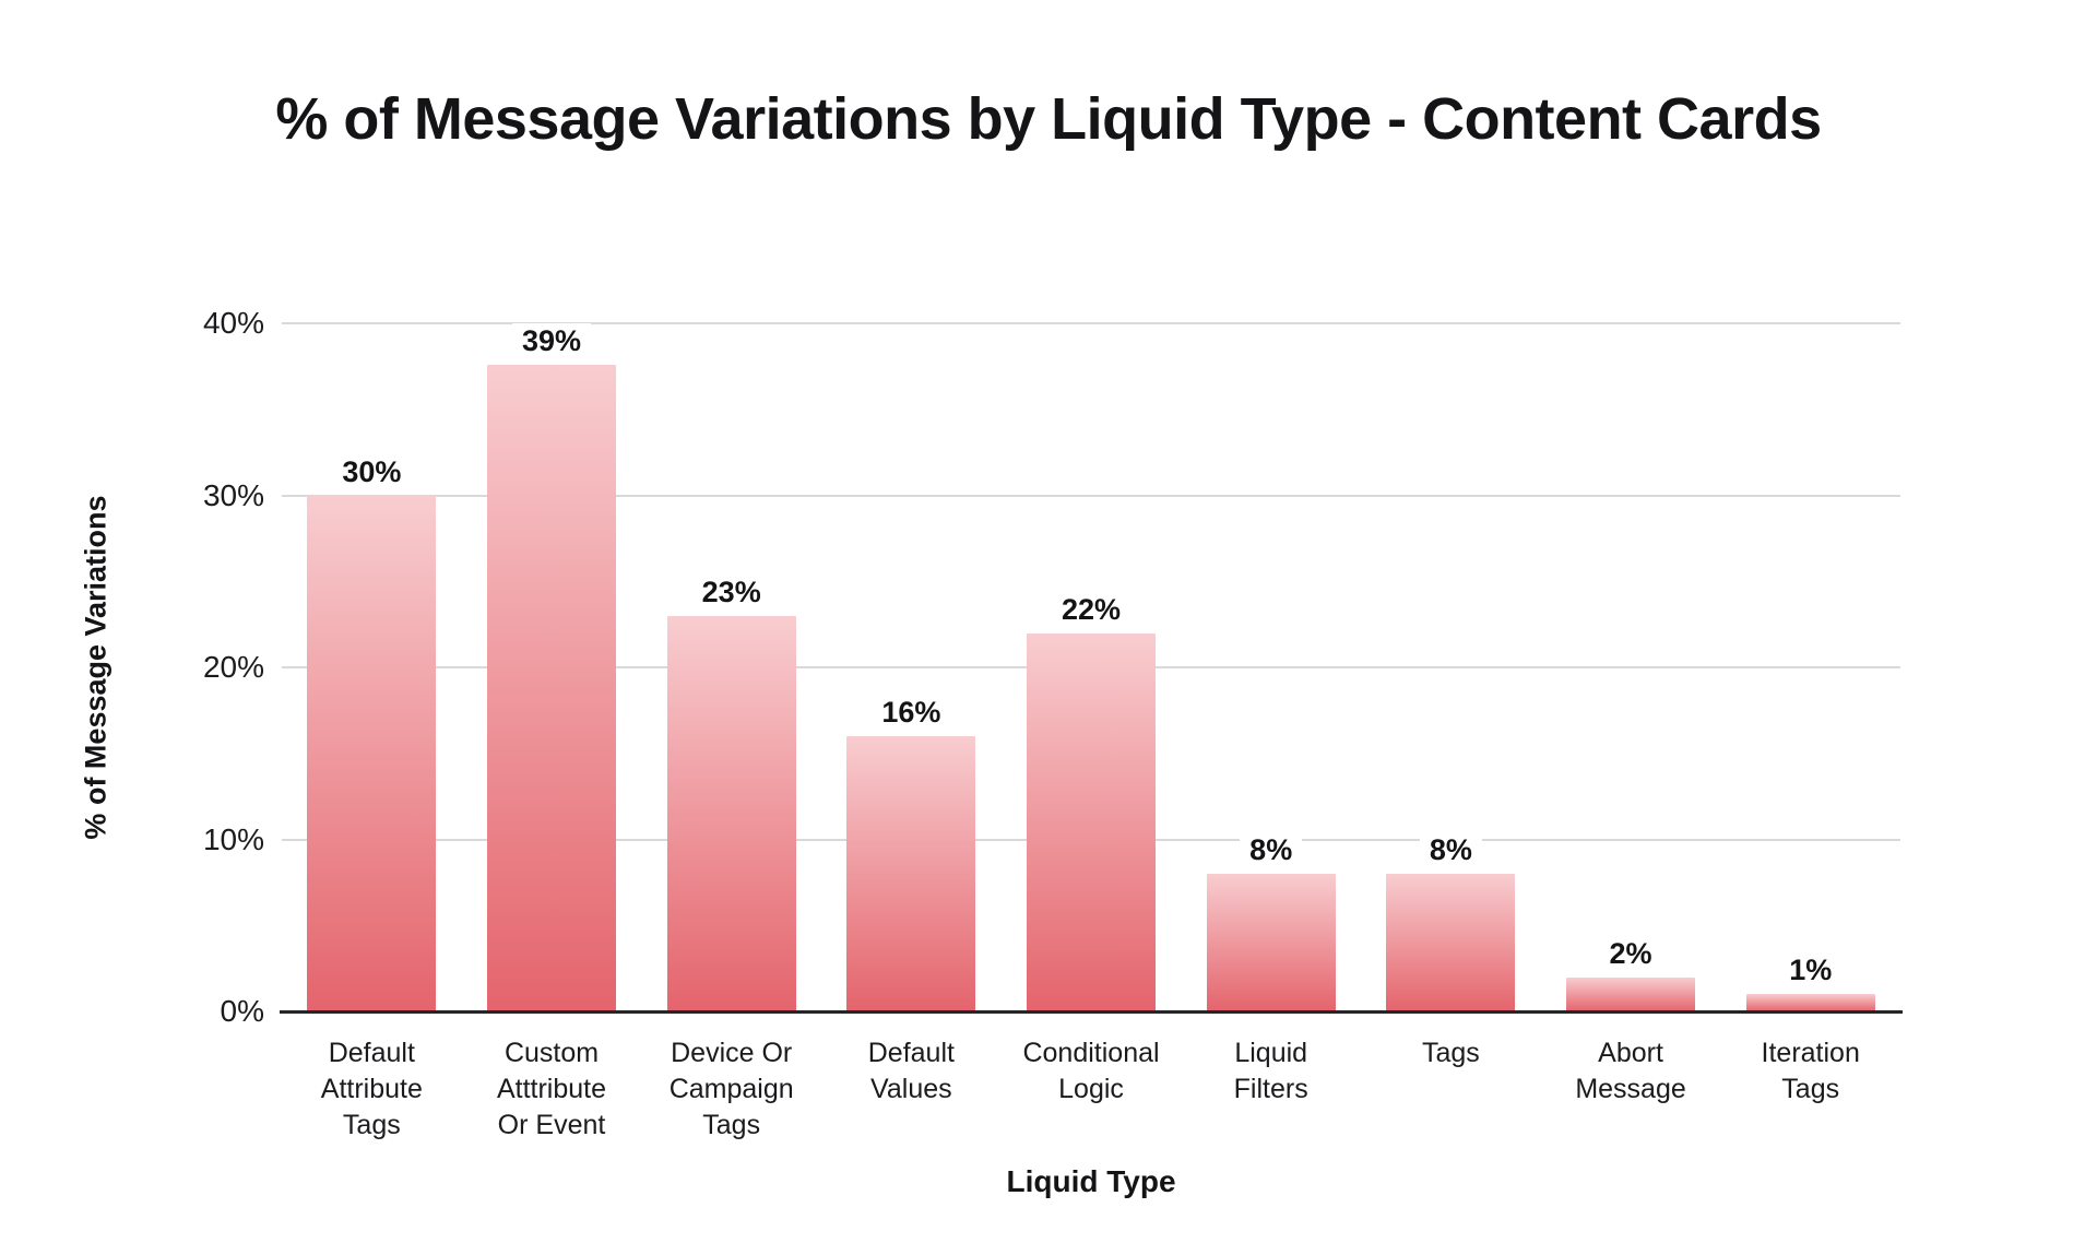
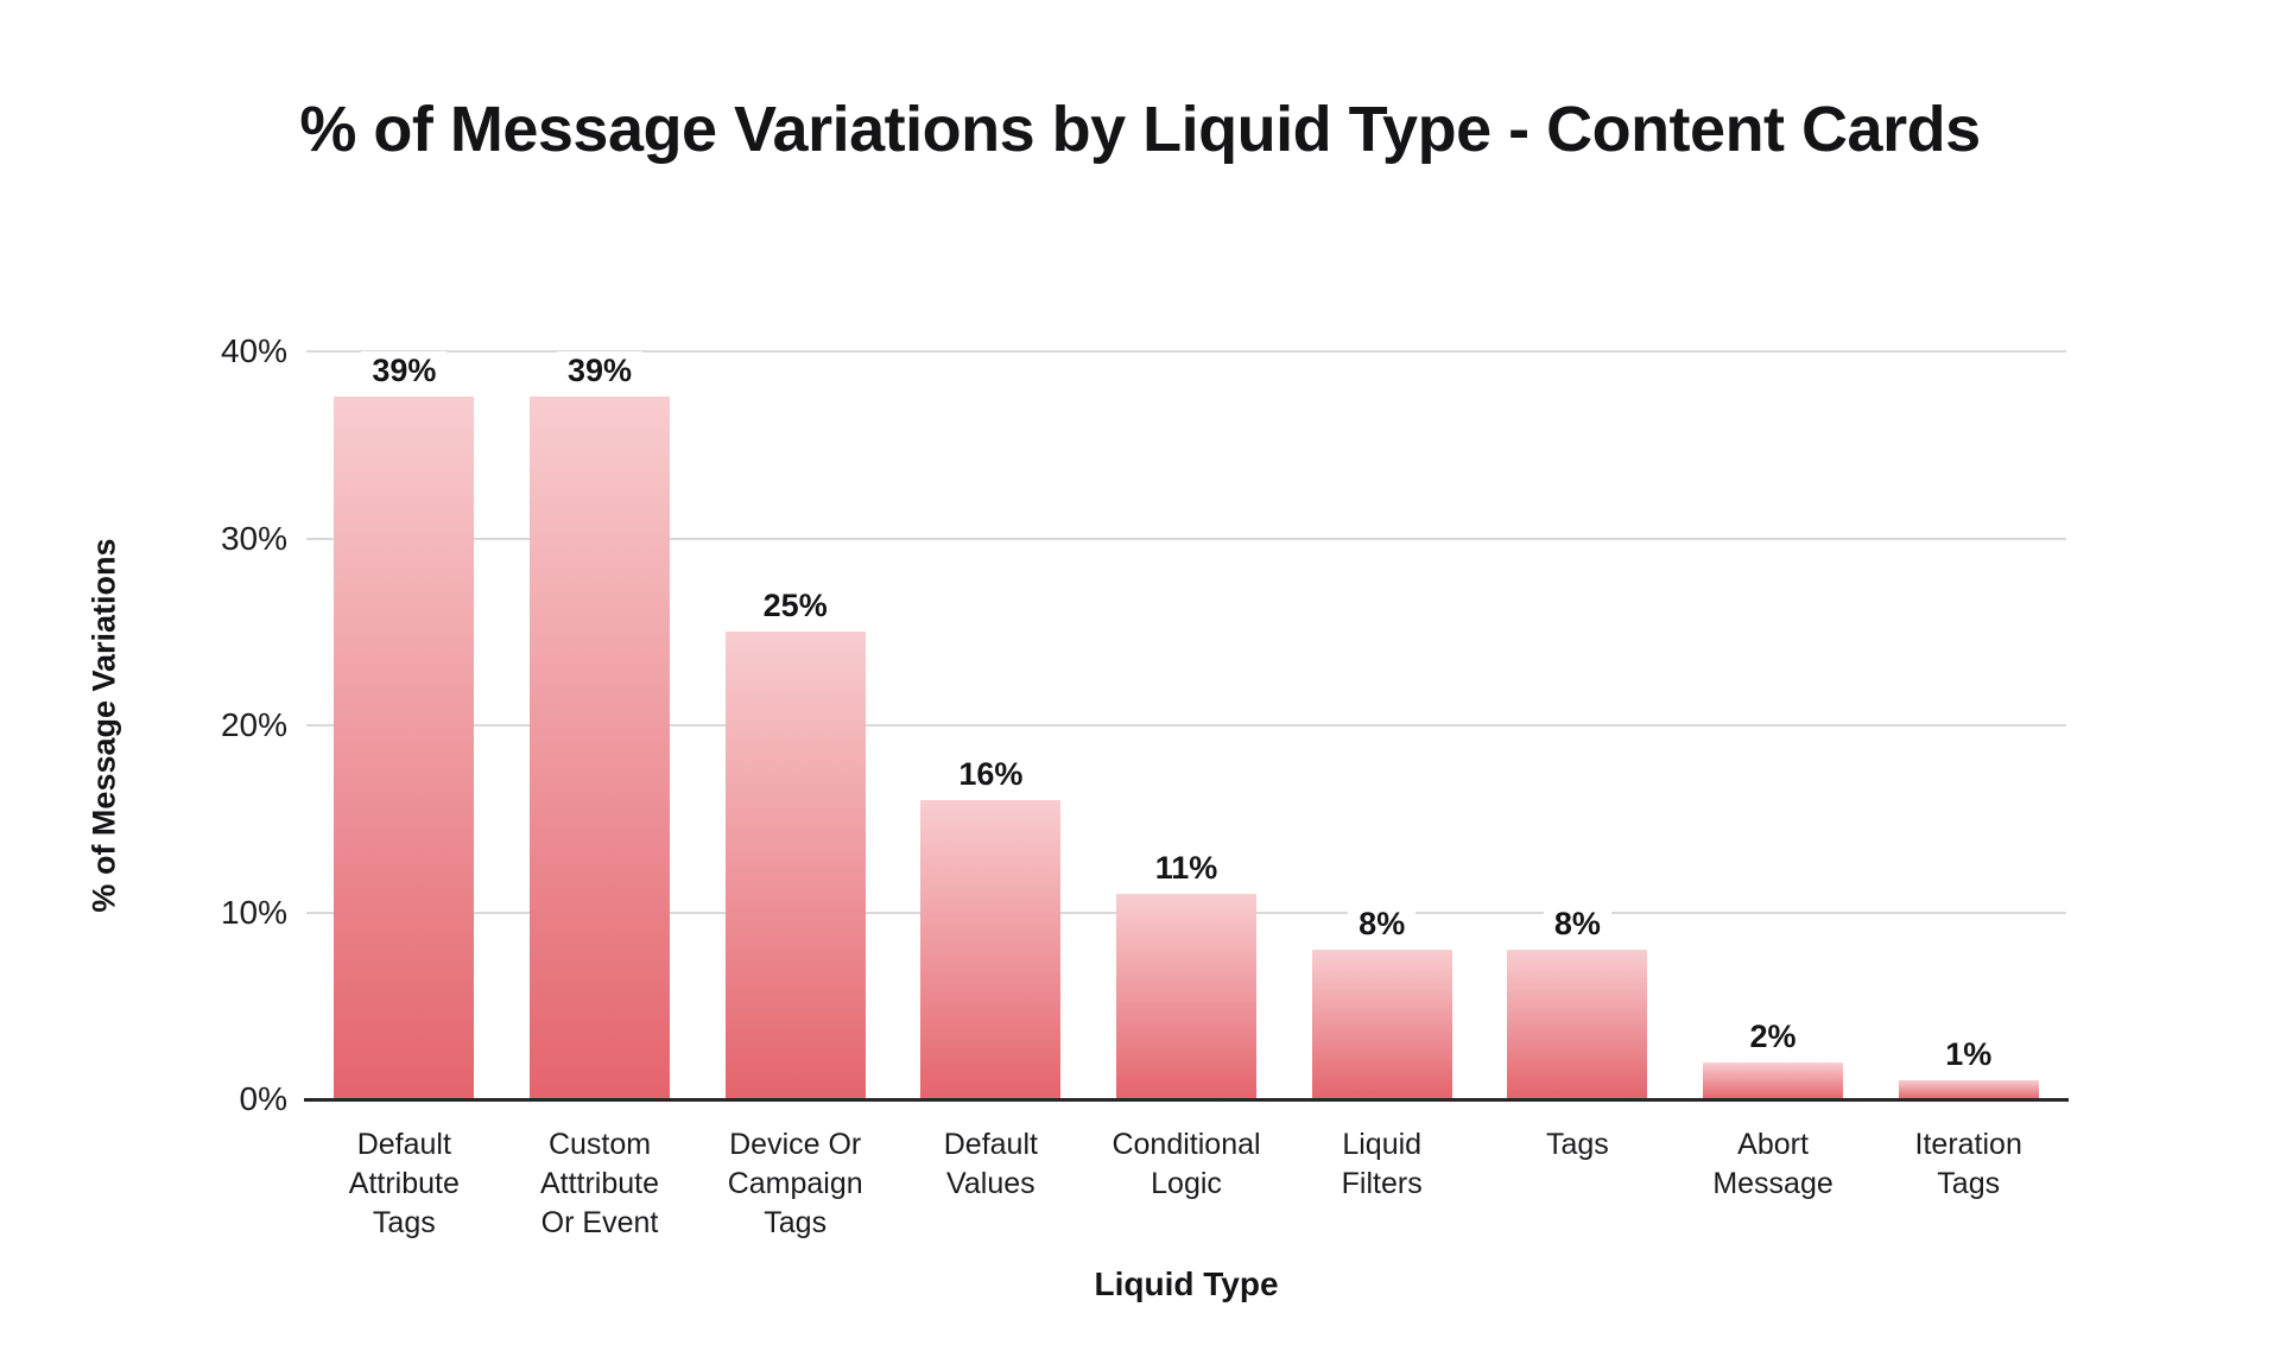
Default Attribute Tags: 30% -> 39%
Device Or Campaign Tags: 23% -> 25%
Conditional Logic: 22% -> 11%
